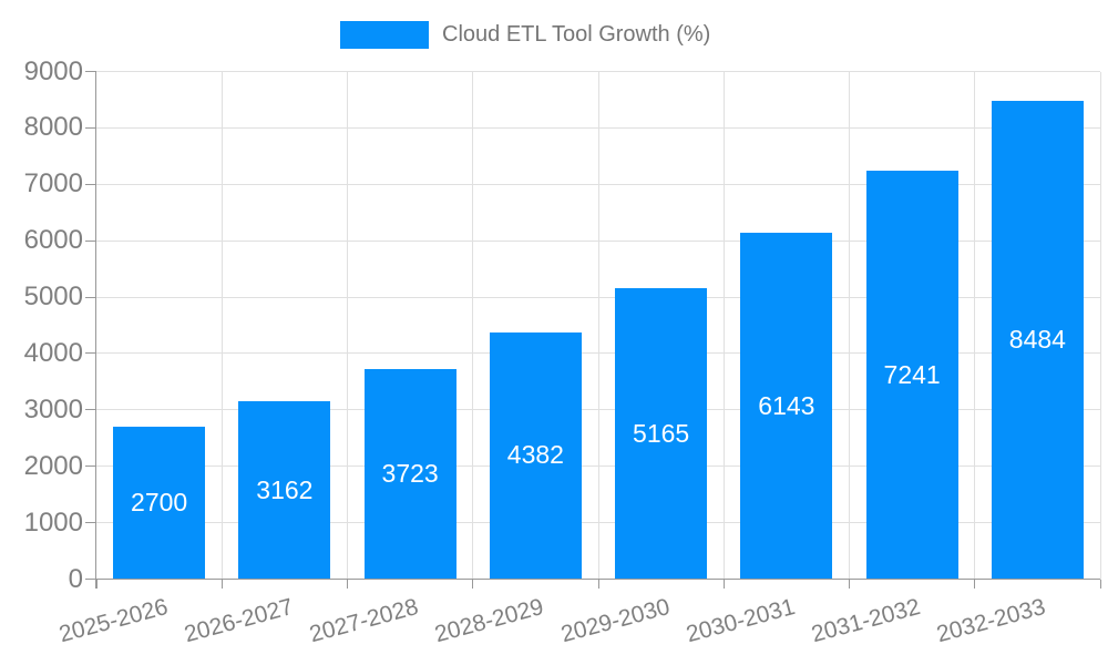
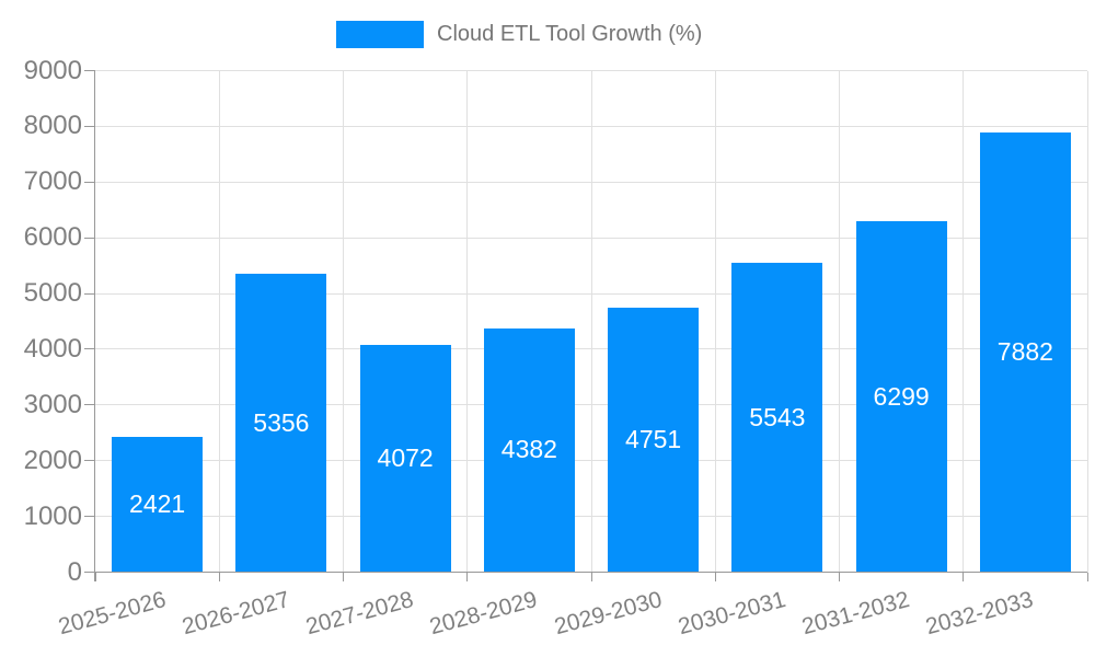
2025-2026: 2700 -> 2421
2026-2027: 3162 -> 5356
2027-2028: 3723 -> 4072
2029-2030: 5165 -> 4751
2030-2031: 6143 -> 5543
2031-2032: 7241 -> 6299
2032-2033: 8484 -> 7882
